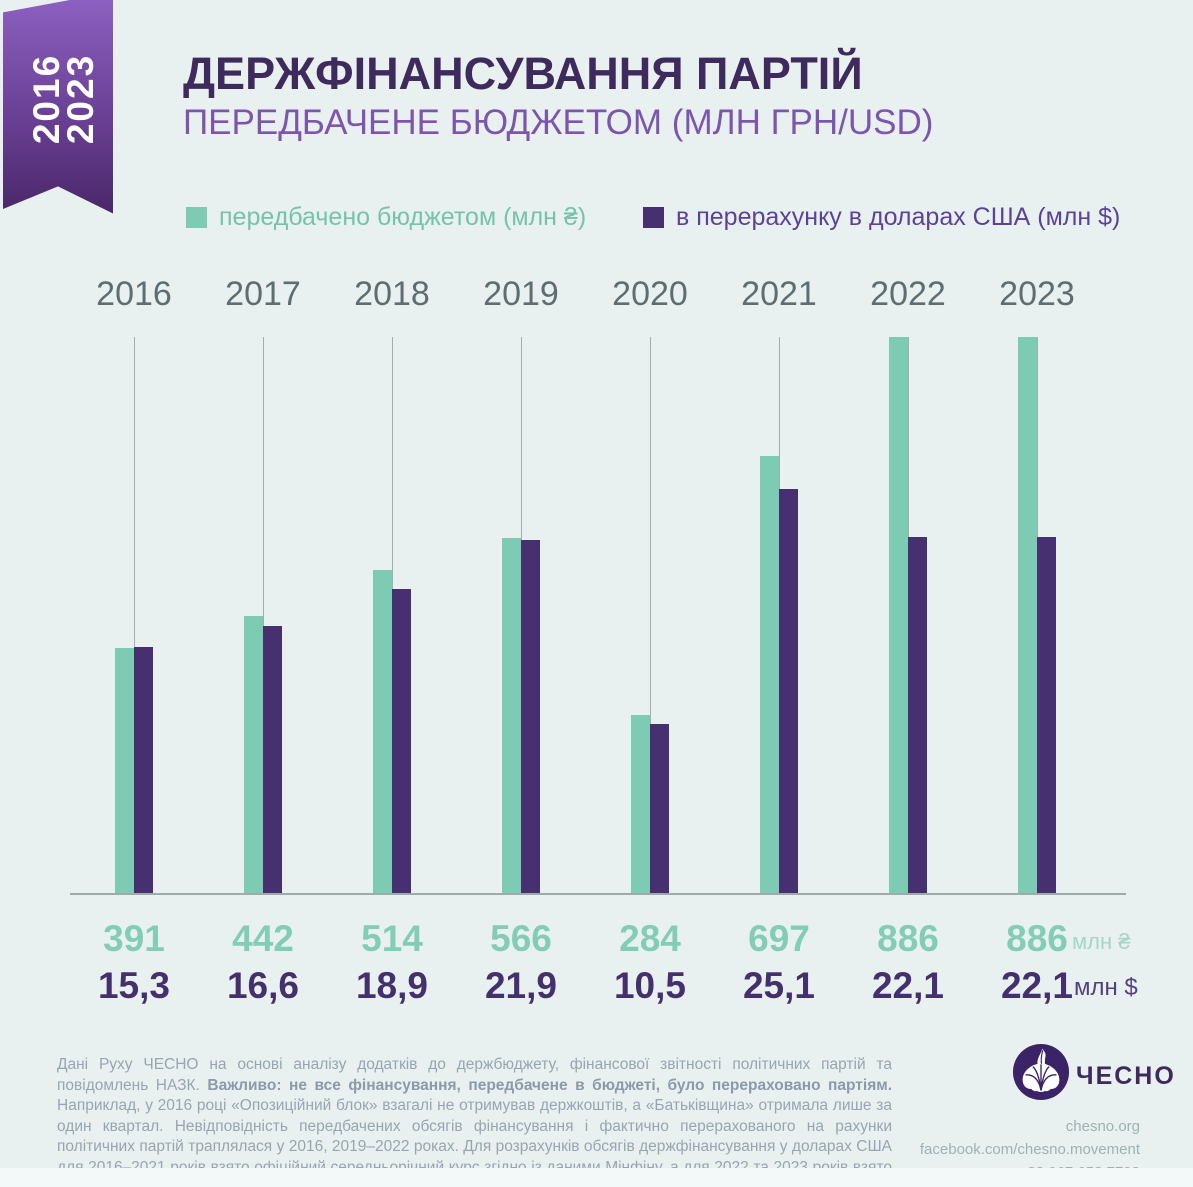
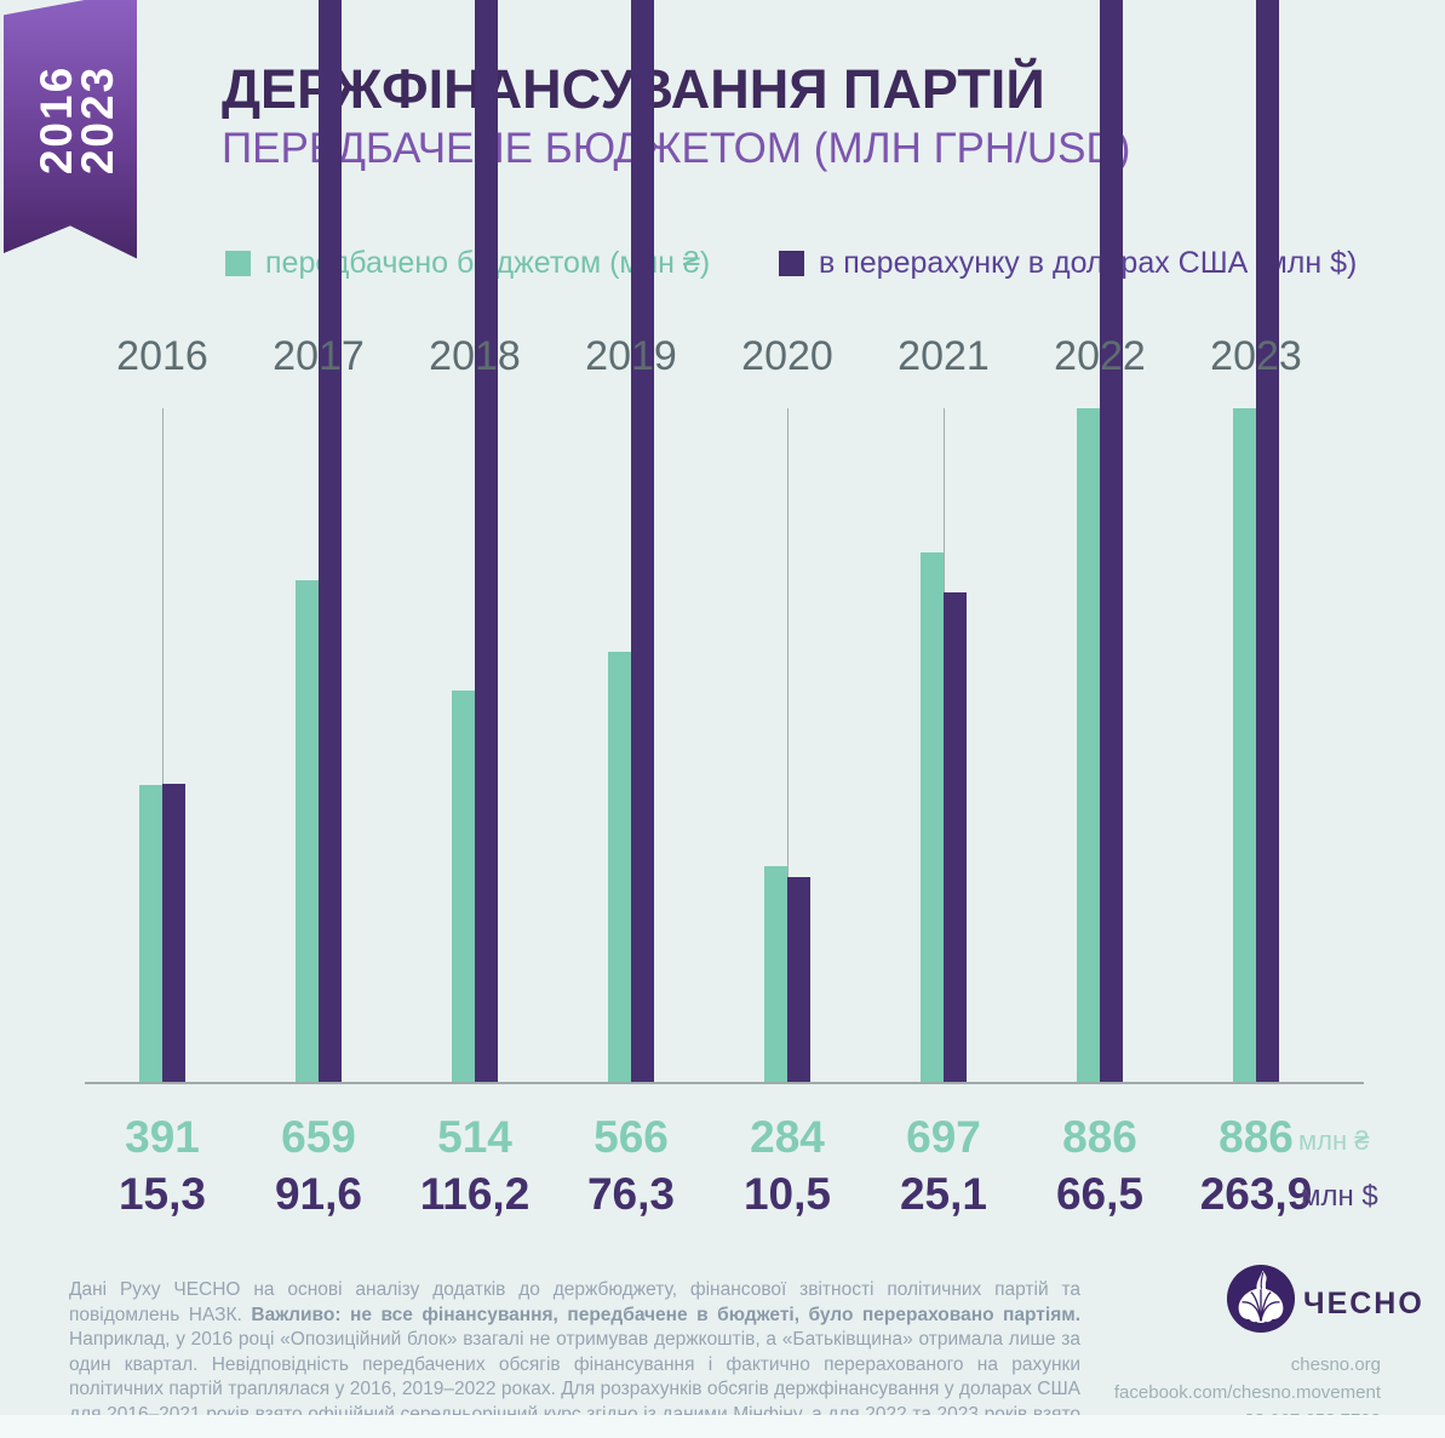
передбачено бюджетом (млн ₴)/2017: 442 -> 659
в перерахунку в доларах США (млн $)/2017: 16,6 -> 91,6
в перерахунку в доларах США (млн $)/2018: 18,9 -> 116,2
в перерахунку в доларах США (млн $)/2019: 21,9 -> 76,3
в перерахунку в доларах США (млн $)/2022: 22,1 -> 66,5
в перерахунку в доларах США (млн $)/2023: 22,1 -> 263,9
